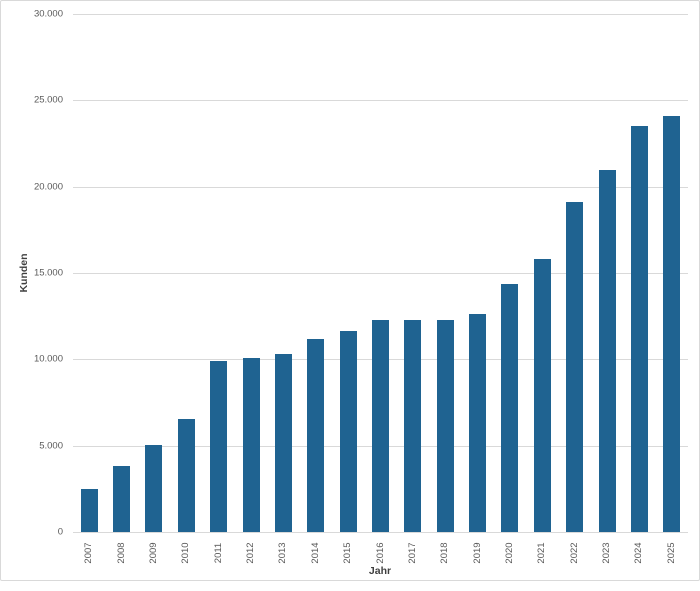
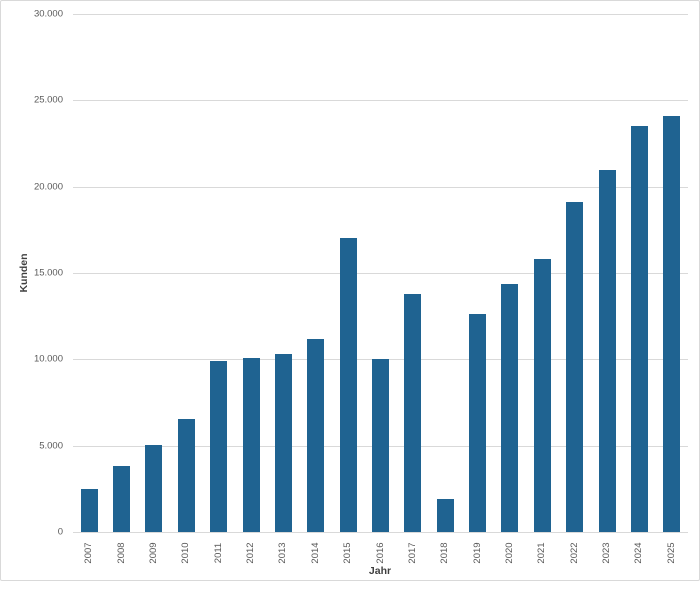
2015: 11600 -> 17000
2016: 12200 -> 10000
2017: 12200 -> 13800
2018: 12200 -> 1900
